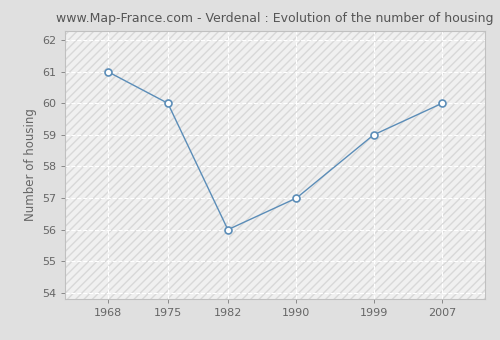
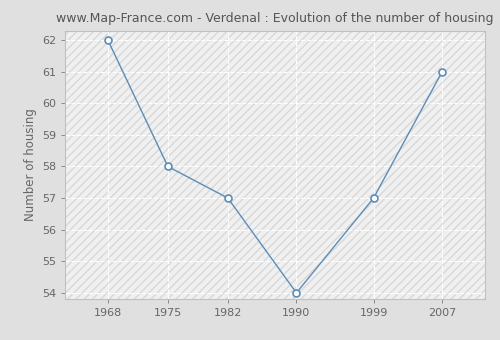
1968: 61 -> 62
1975: 60 -> 58
1982: 56 -> 57
1990: 57 -> 54
1999: 59 -> 57
2007: 60 -> 61
